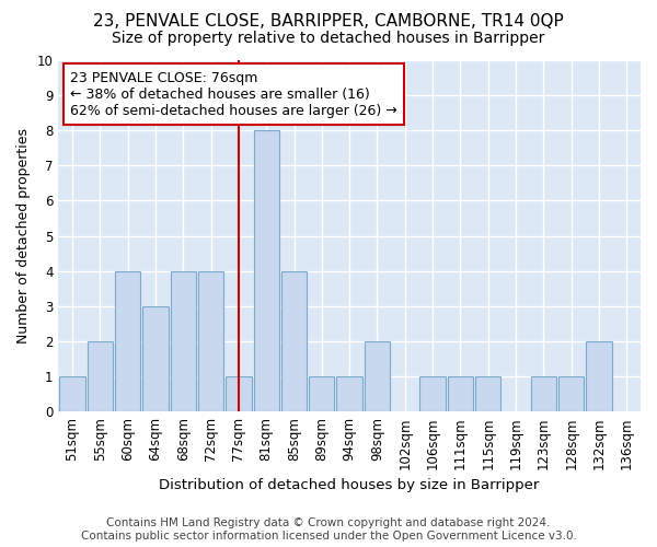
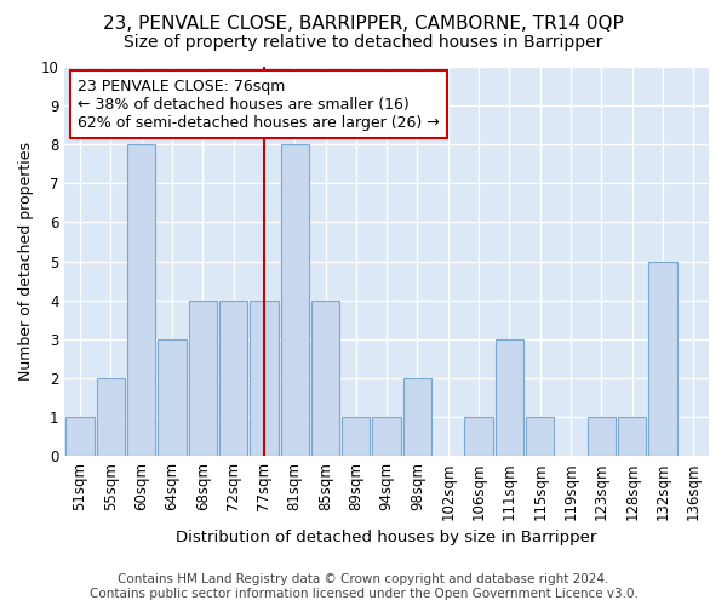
60sqm: 4 -> 8
77sqm: 1 -> 4
111sqm: 1 -> 3
132sqm: 2 -> 5
